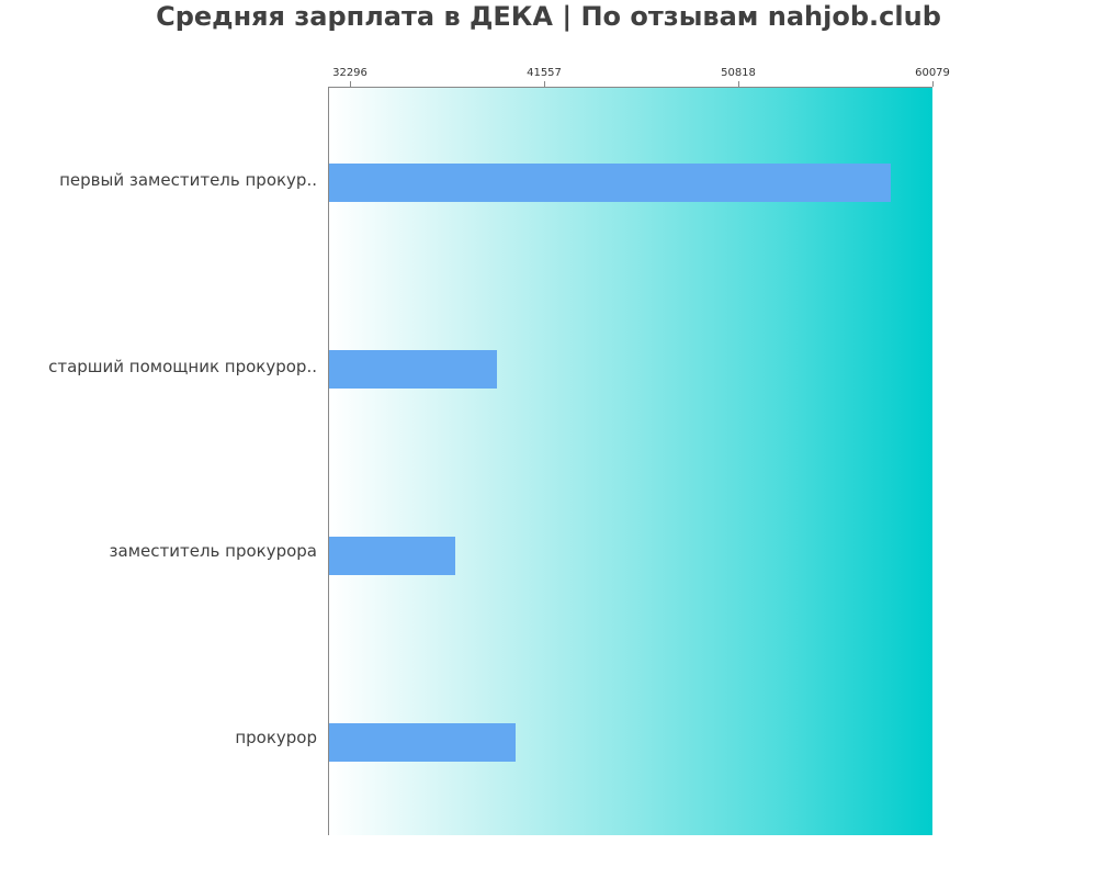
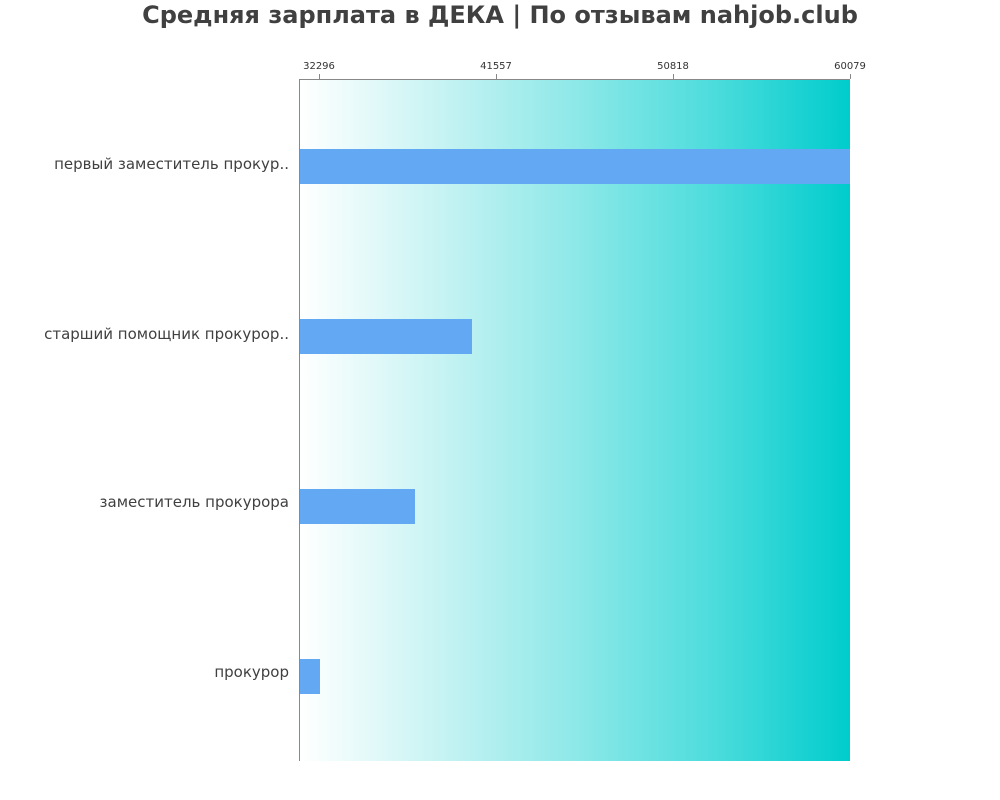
первый заместитель прокур..: 58100 -> 60100
старший помощник прокурор..: 39300 -> 40300
прокурор: 40200 -> 32400
